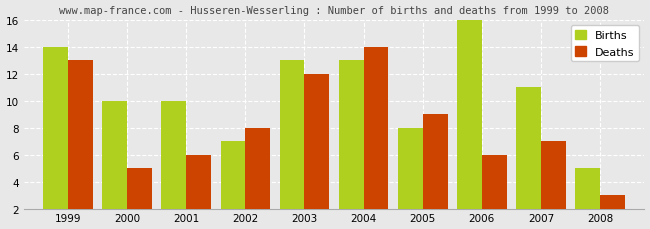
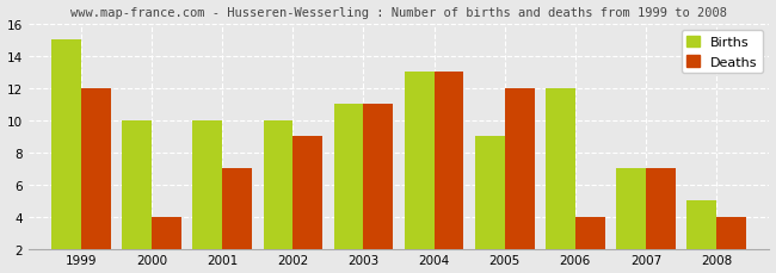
Births/1999: 14 -> 15
Deaths/1999: 13 -> 12
Deaths/2000: 5 -> 4
Deaths/2001: 6 -> 7
Births/2002: 7 -> 10
Deaths/2002: 8 -> 9
Births/2003: 13 -> 11
Deaths/2003: 12 -> 11
Deaths/2004: 14 -> 13
Births/2005: 8 -> 9
Deaths/2005: 9 -> 12
Births/2006: 16 -> 12
Deaths/2006: 6 -> 4
Births/2007: 11 -> 7
Deaths/2008: 3 -> 4
